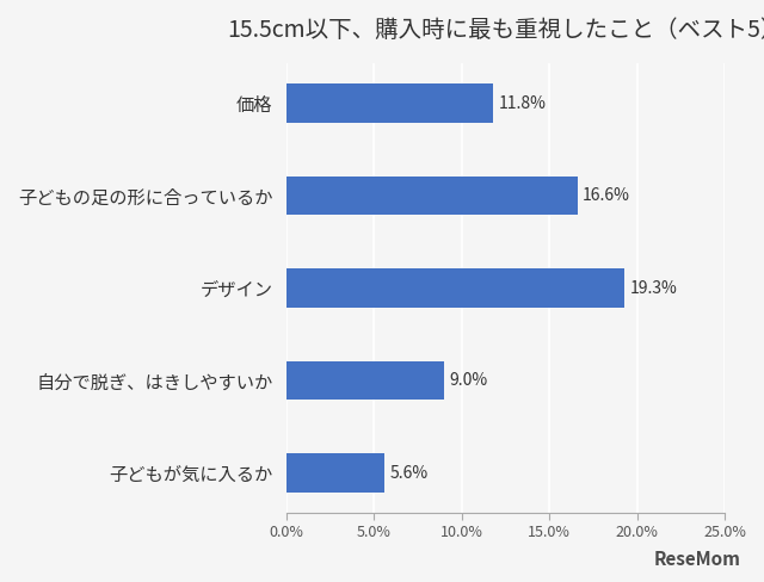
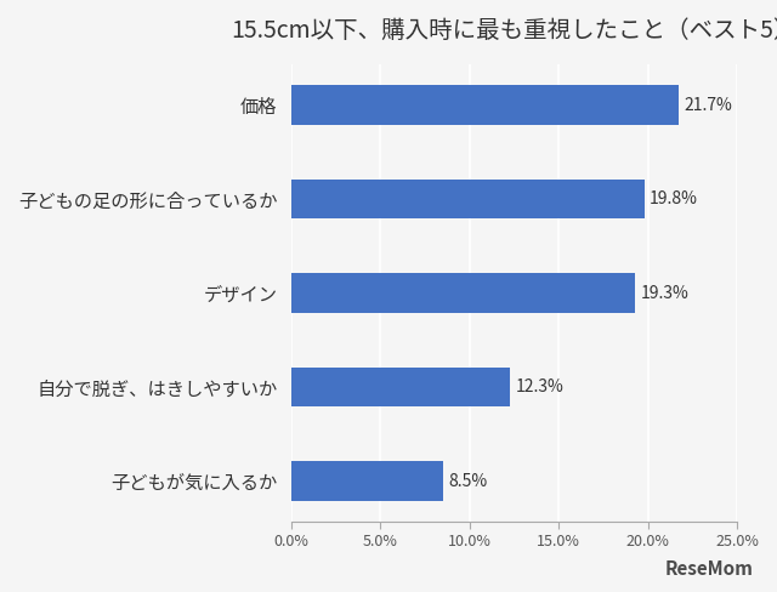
価格: 11.8% -> 21.7%
子どもの足の形に合っているか: 16.6% -> 19.8%
自分で脱ぎ、はきしやすいか: 9.0% -> 12.3%
子どもが気に入るか: 5.6% -> 8.5%
